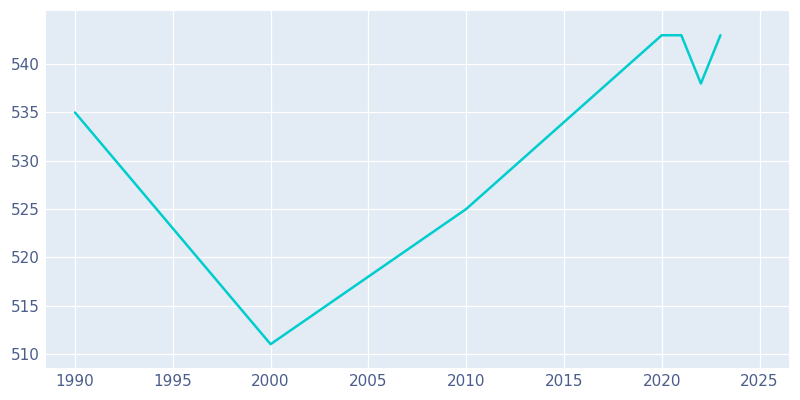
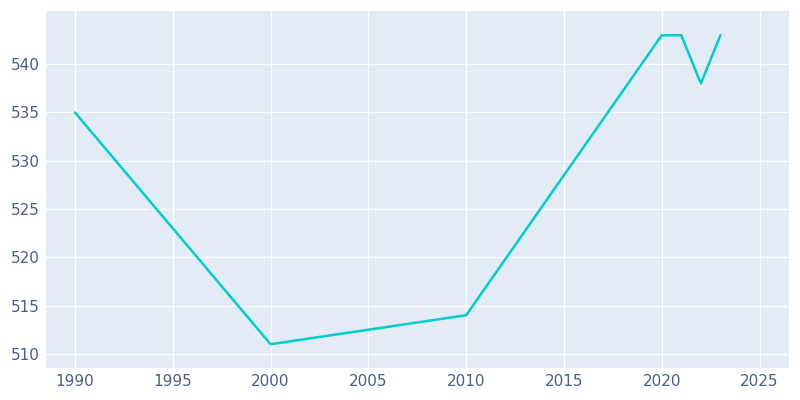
2010: 525 -> 514
